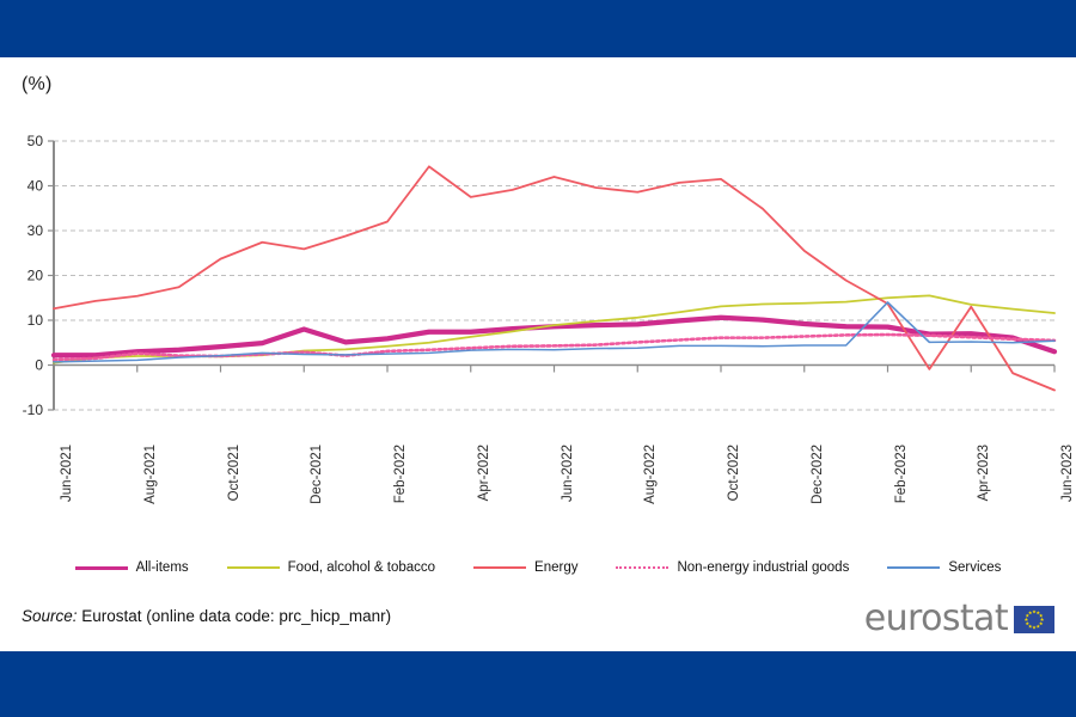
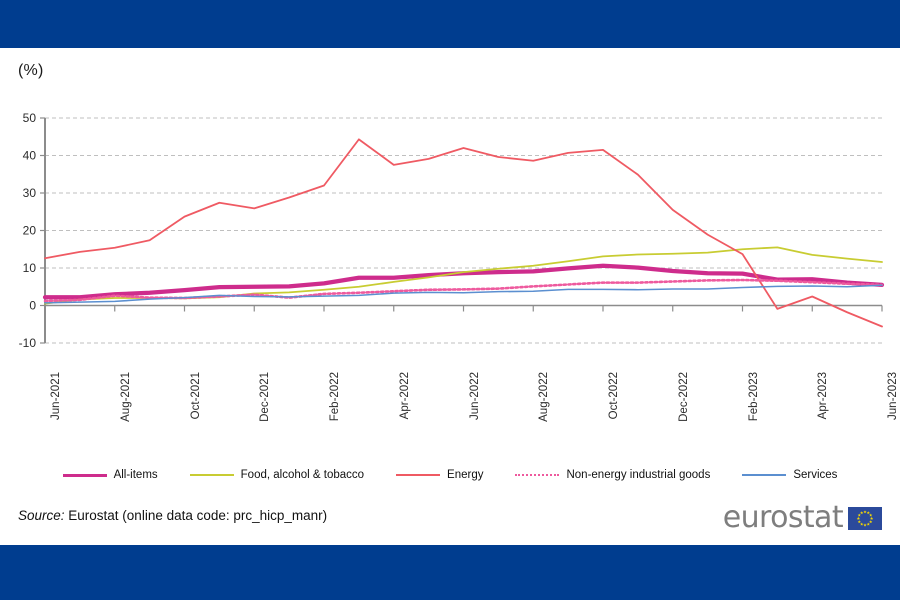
All-items/Dec-2021: 8 -> 5
Services/Feb-2023: 14 -> 5
Energy/Apr-2023: 13 -> 2
All-items/Jun-2023: 3 -> 6
